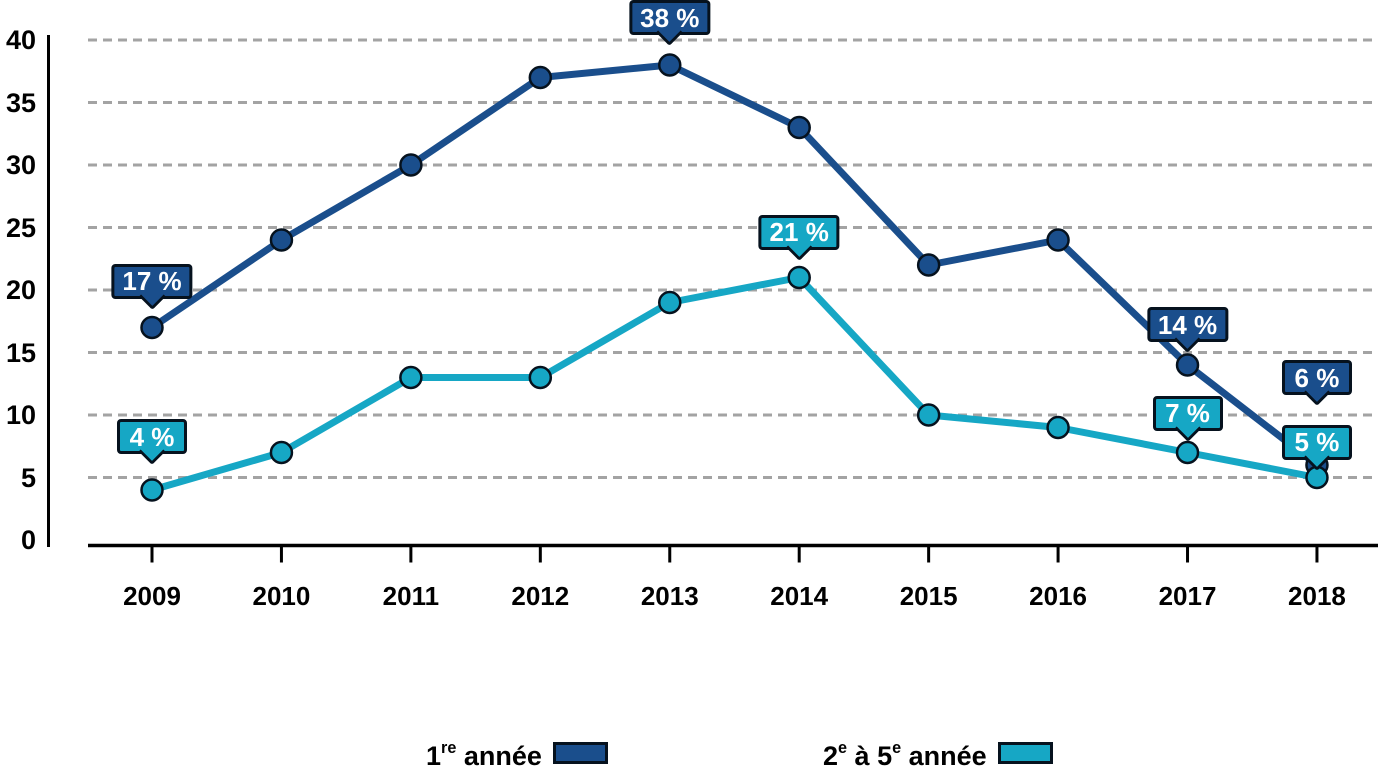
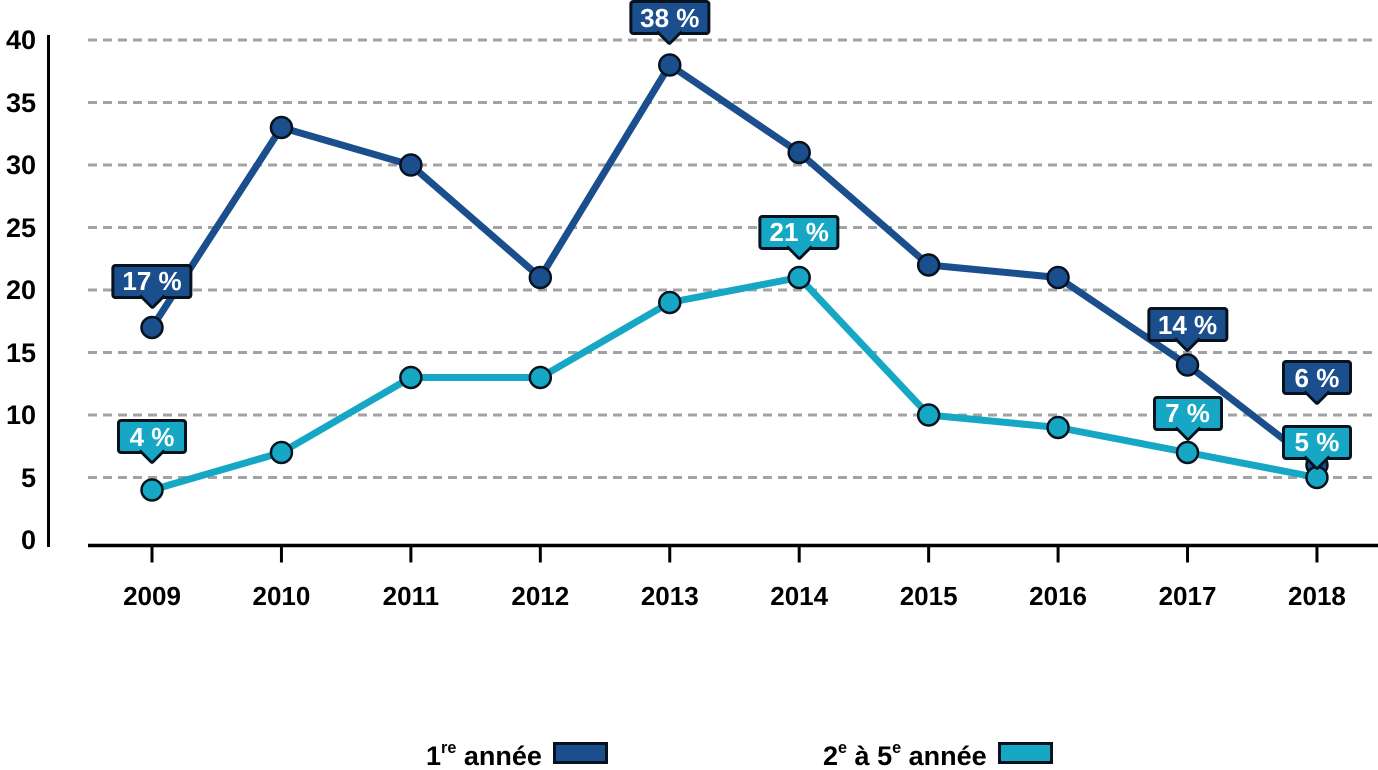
1re année/2010: 24 -> 33
1re année/2012: 37 -> 21
1re année/2014: 33 -> 31
1re année/2016: 24 -> 21
